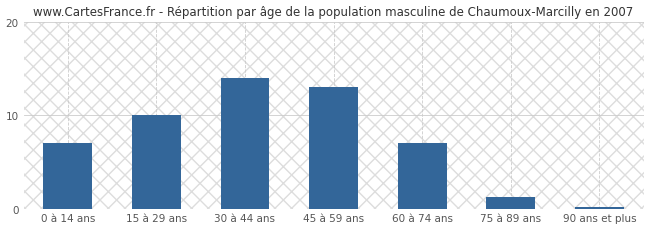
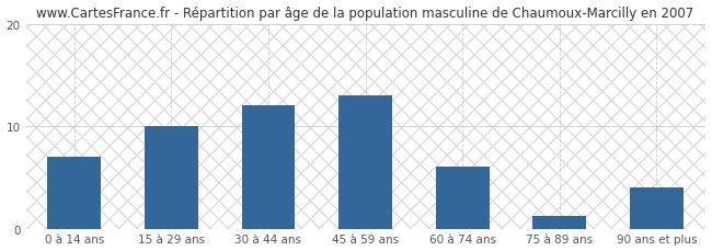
30 à 44 ans: 14.0 -> 12.0
60 à 74 ans: 7.0 -> 6.0
90 ans et plus: 0.2 -> 4.0
